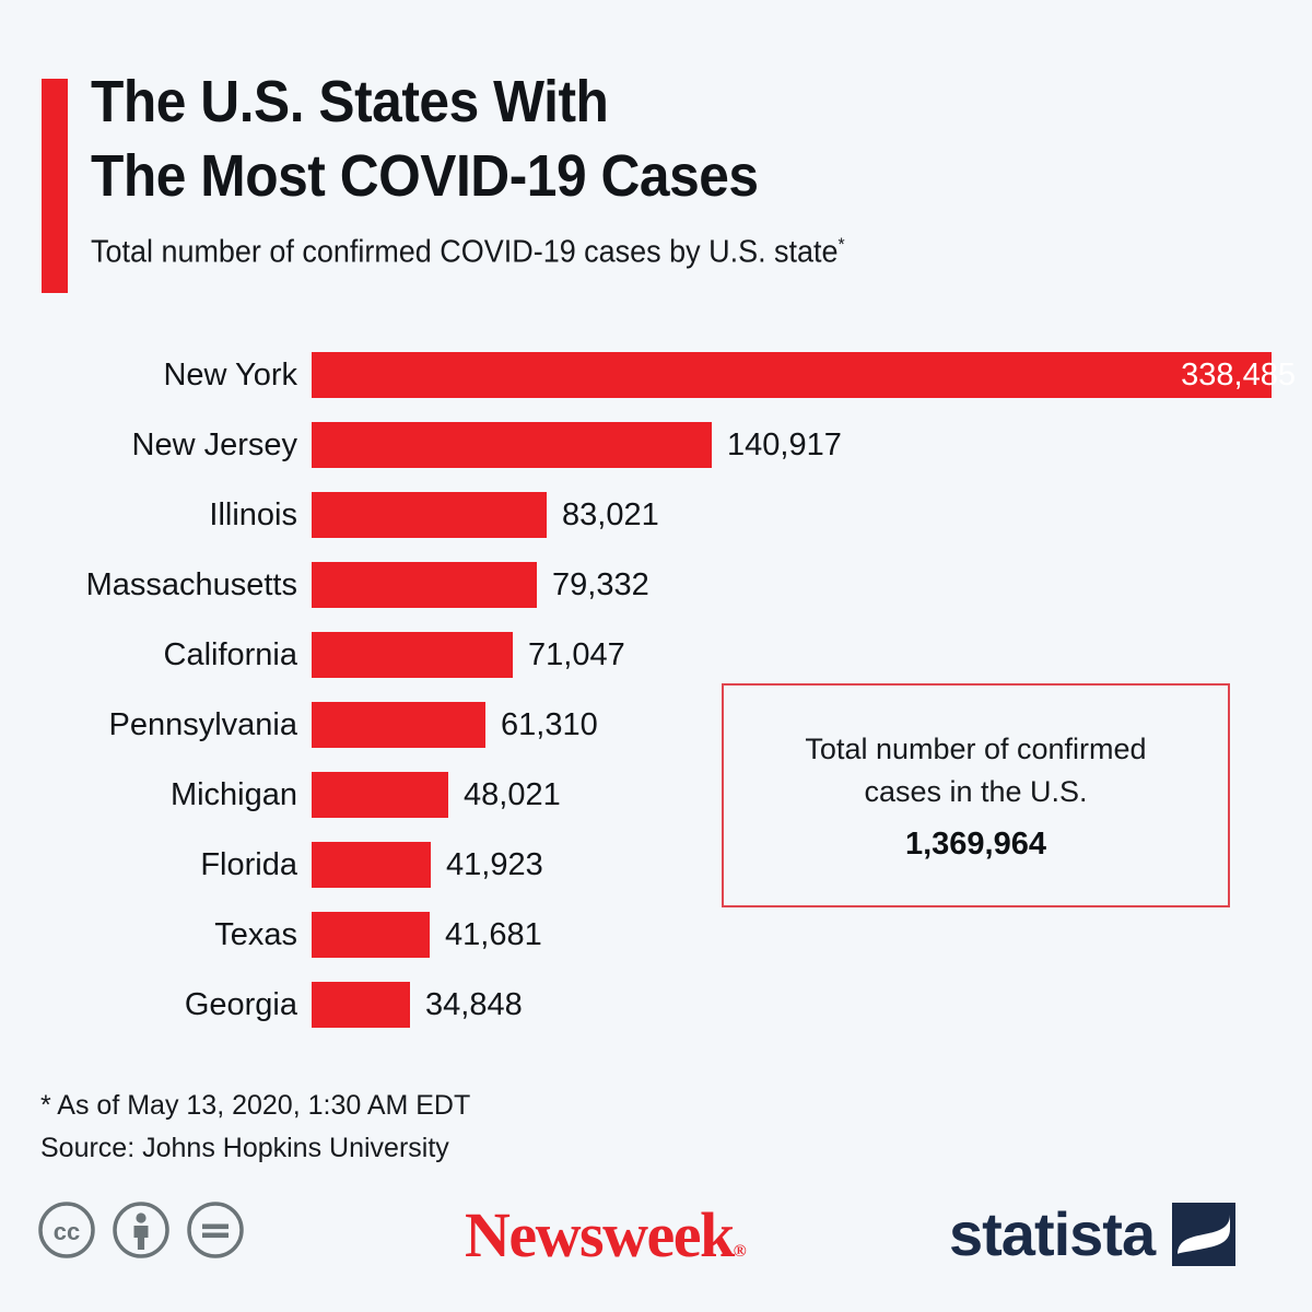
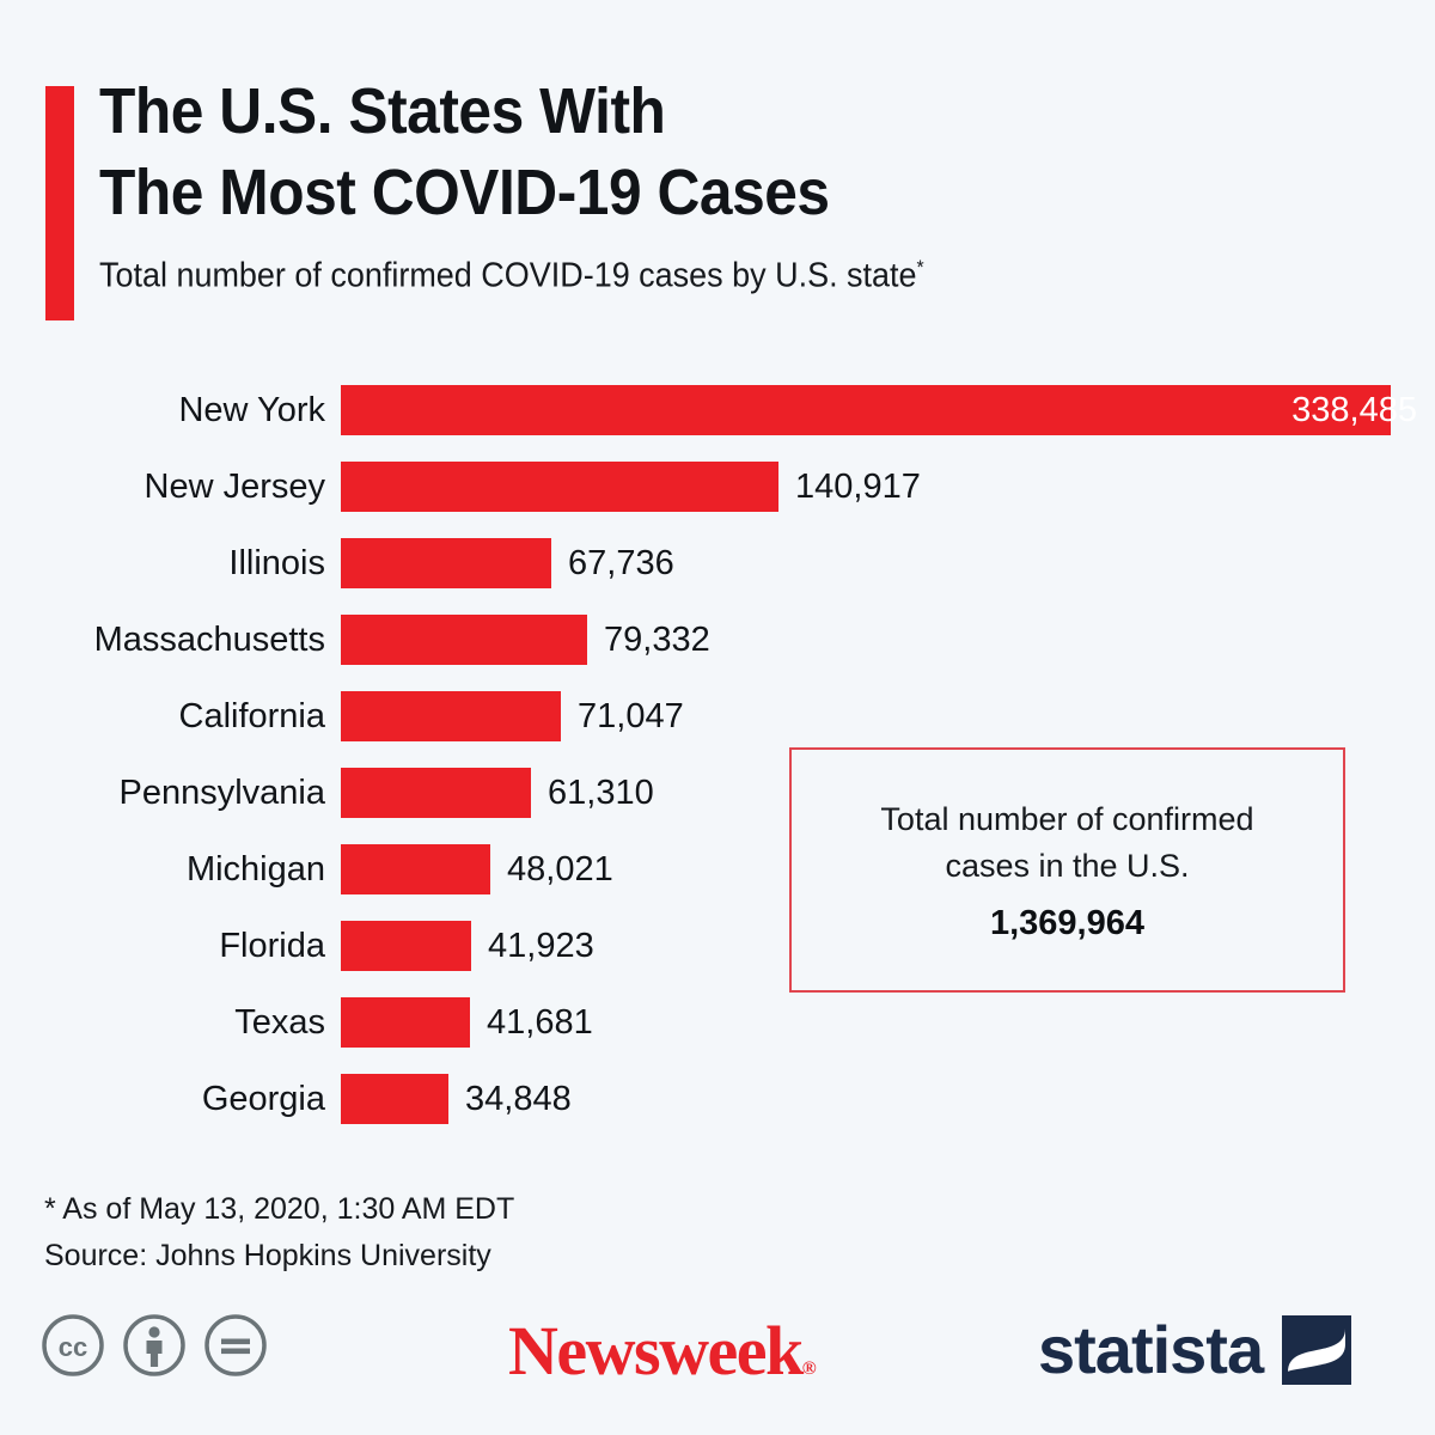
Illinois: 83,021 -> 67,736
